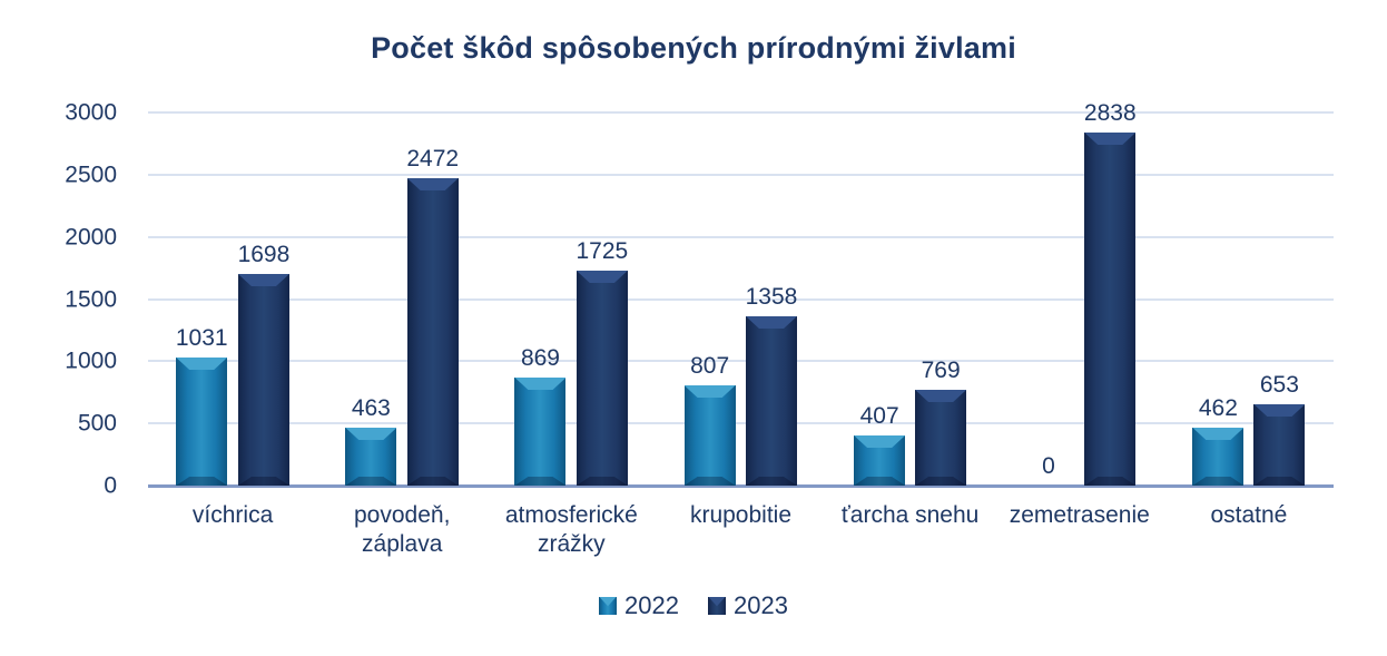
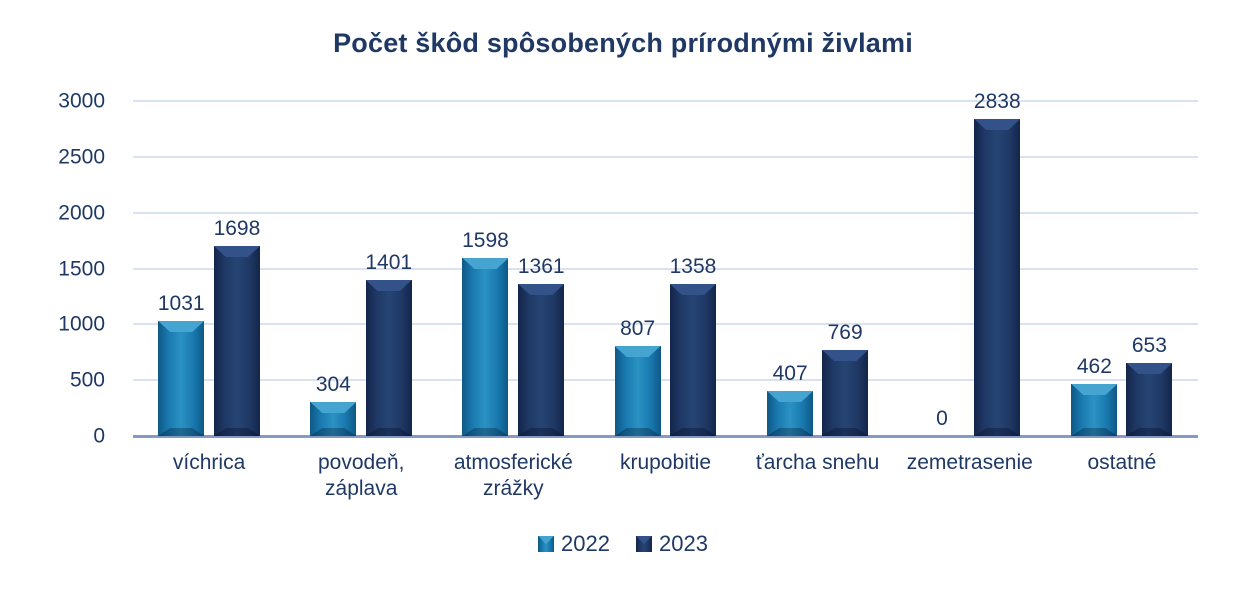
2022/povodeň, záplava: 463 -> 304
2023/povodeň, záplava: 2472 -> 1401
2022/atmosferické zrážky: 869 -> 1598
2023/atmosferické zrážky: 1725 -> 1361
